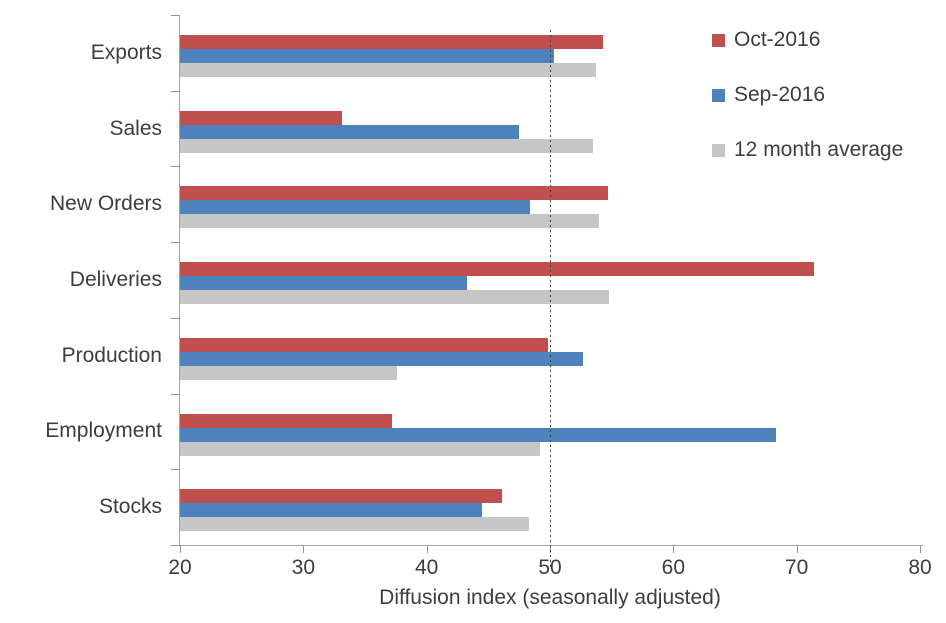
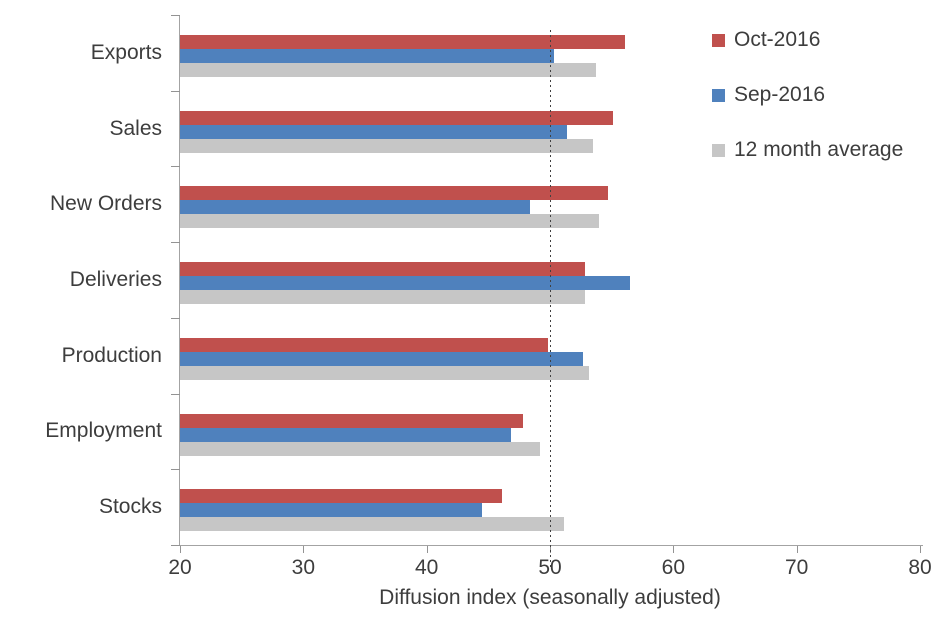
Oct-2016/Exports: 54.3 -> 56.1
Oct-2016/Sales: 33.1 -> 55.1
Sep-2016/Sales: 47.5 -> 51.4
Oct-2016/Deliveries: 71.4 -> 52.8
Sep-2016/Deliveries: 43.3 -> 56.5
12 month average/Deliveries: 54.8 -> 52.8
12 month average/Production: 37.6 -> 53.2
Oct-2016/Employment: 37.2 -> 47.8
Sep-2016/Employment: 68.3 -> 46.8
12 month average/Stocks: 48.3 -> 51.1
